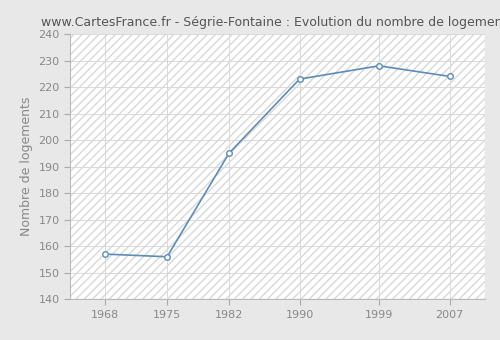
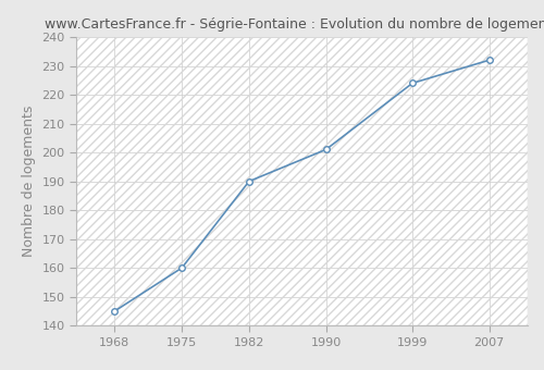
1968: 157 -> 145
1975: 156 -> 160
1982: 195 -> 190
1990: 223 -> 201
1999: 228 -> 224
2007: 224 -> 232
